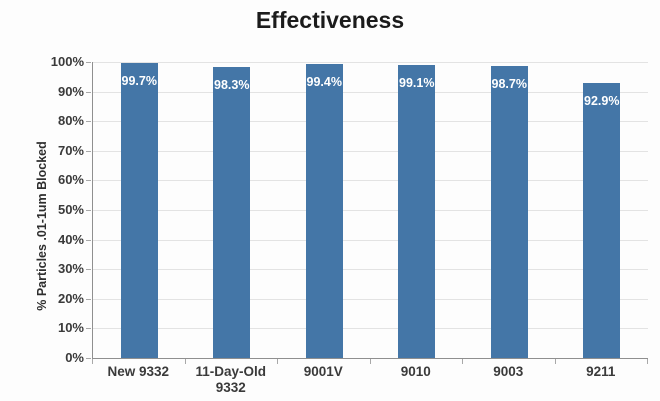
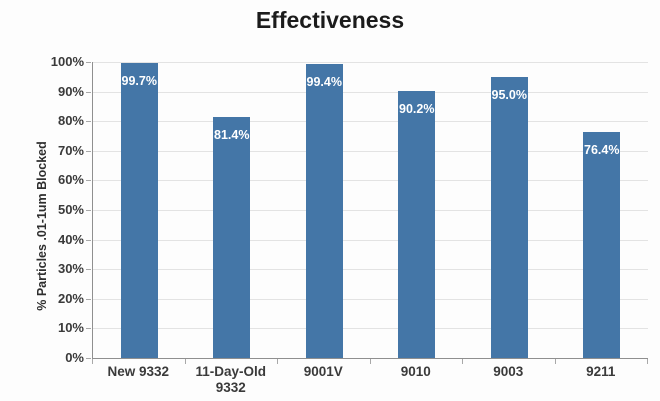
11-Day-Old 9332: 98.3% -> 81.4%
9010: 99.1% -> 90.2%
9003: 98.7% -> 95.0%
9211: 92.9% -> 76.4%
